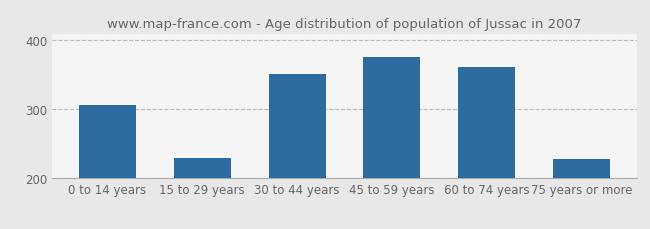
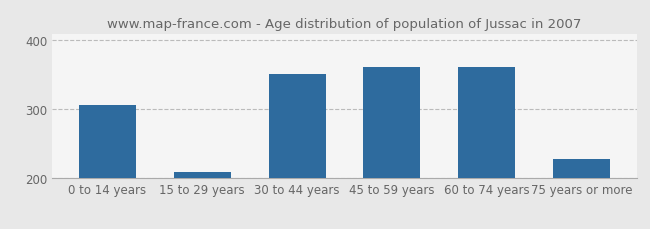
15 to 29 years: 230 -> 210
45 to 59 years: 376 -> 362
